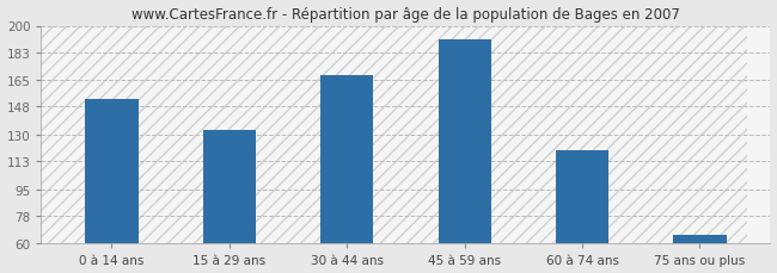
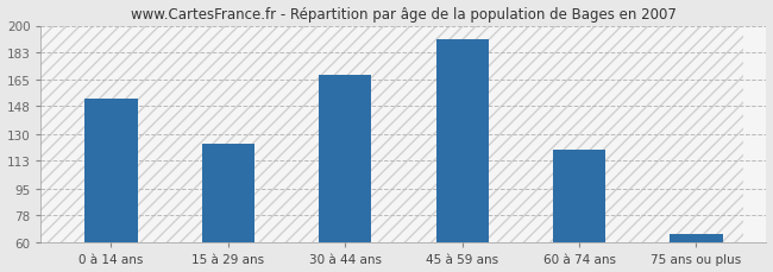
15 à 29 ans: 133 -> 124
